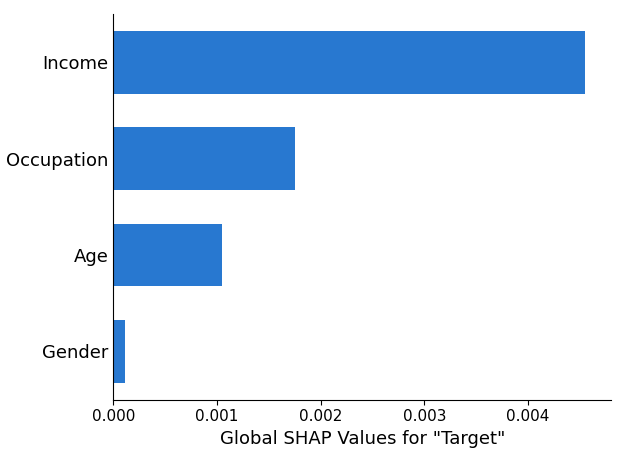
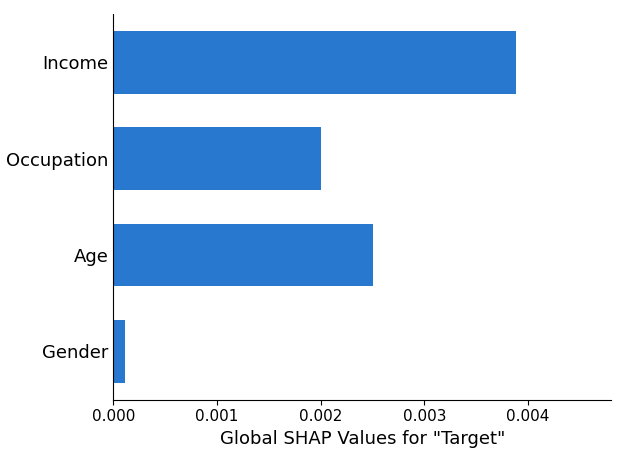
Income: 0.004550 -> 0.003880
Occupation: 0.001750 -> 0.002000
Age: 0.001050 -> 0.002500
